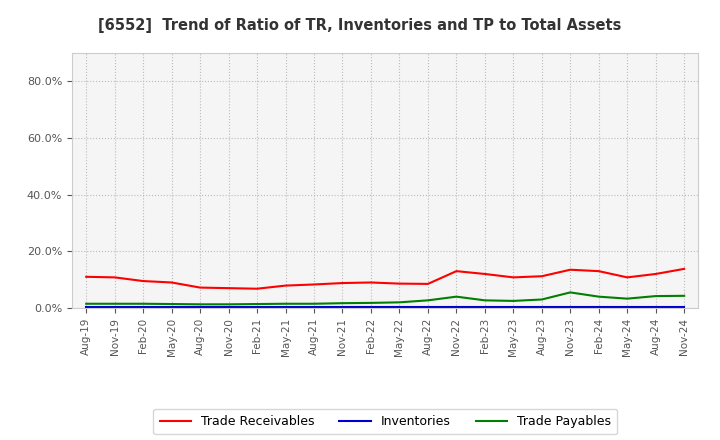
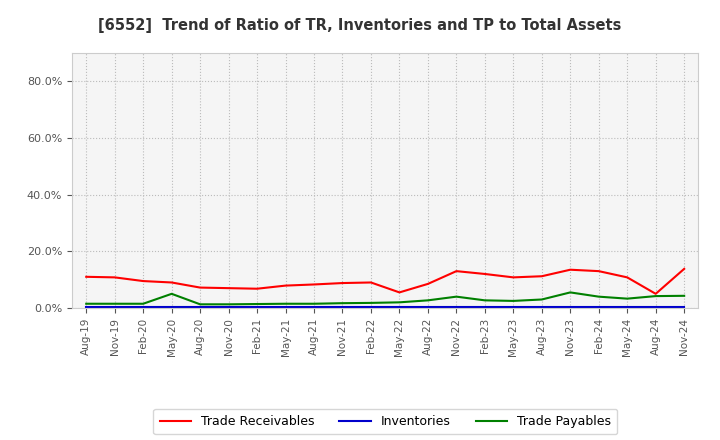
Trade Payables/May-20: 1.4% -> 5.0%
Trade Receivables/May-22: 8.6% -> 5.5%
Trade Receivables/Aug-24: 12.0% -> 5.0%
